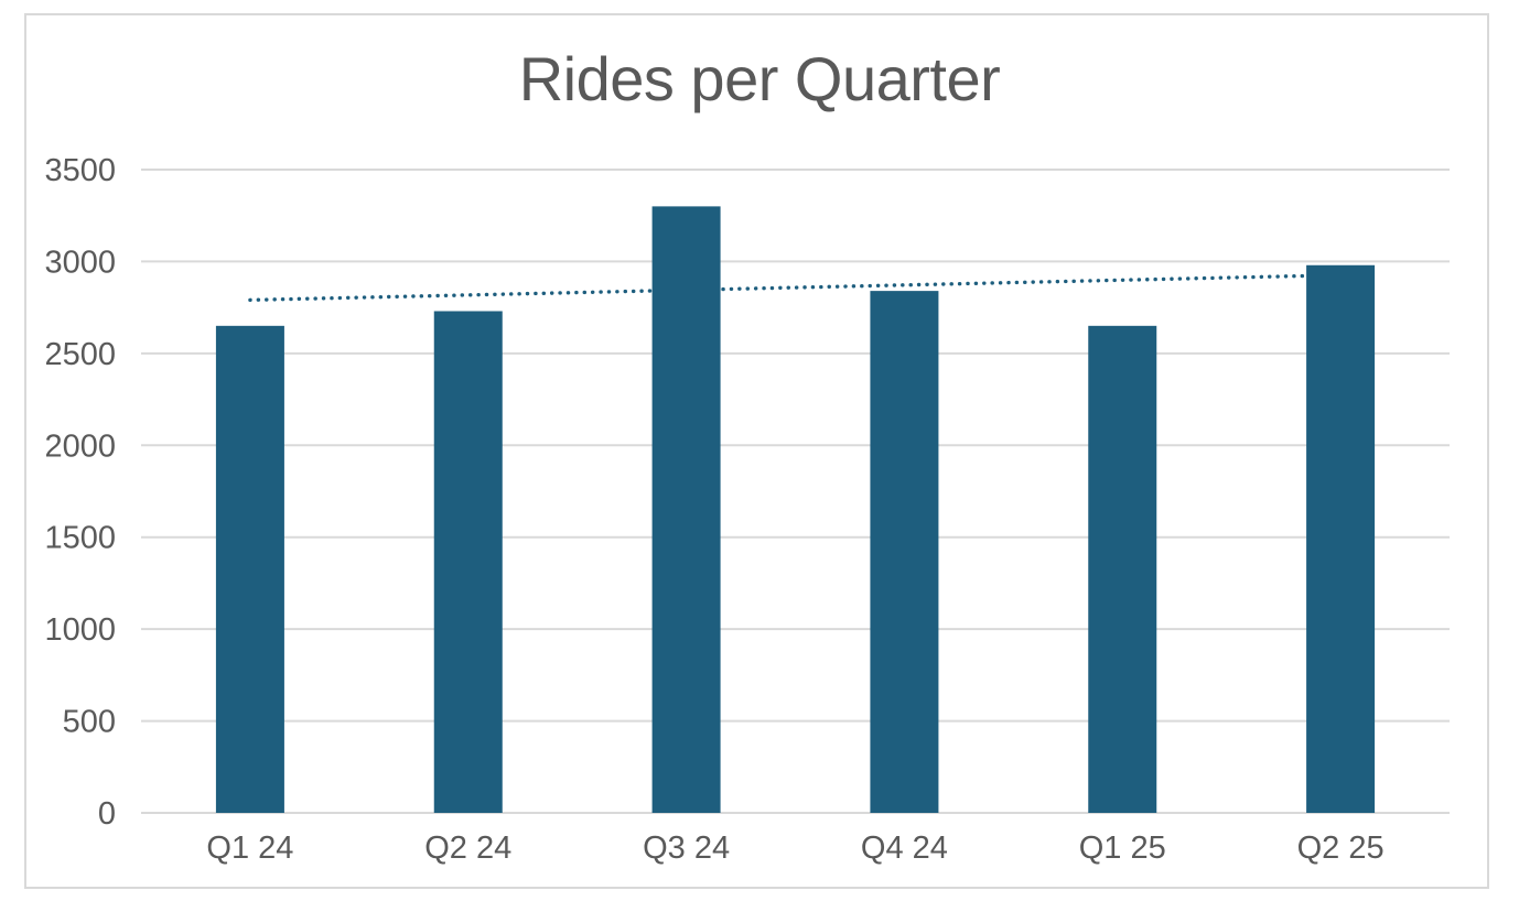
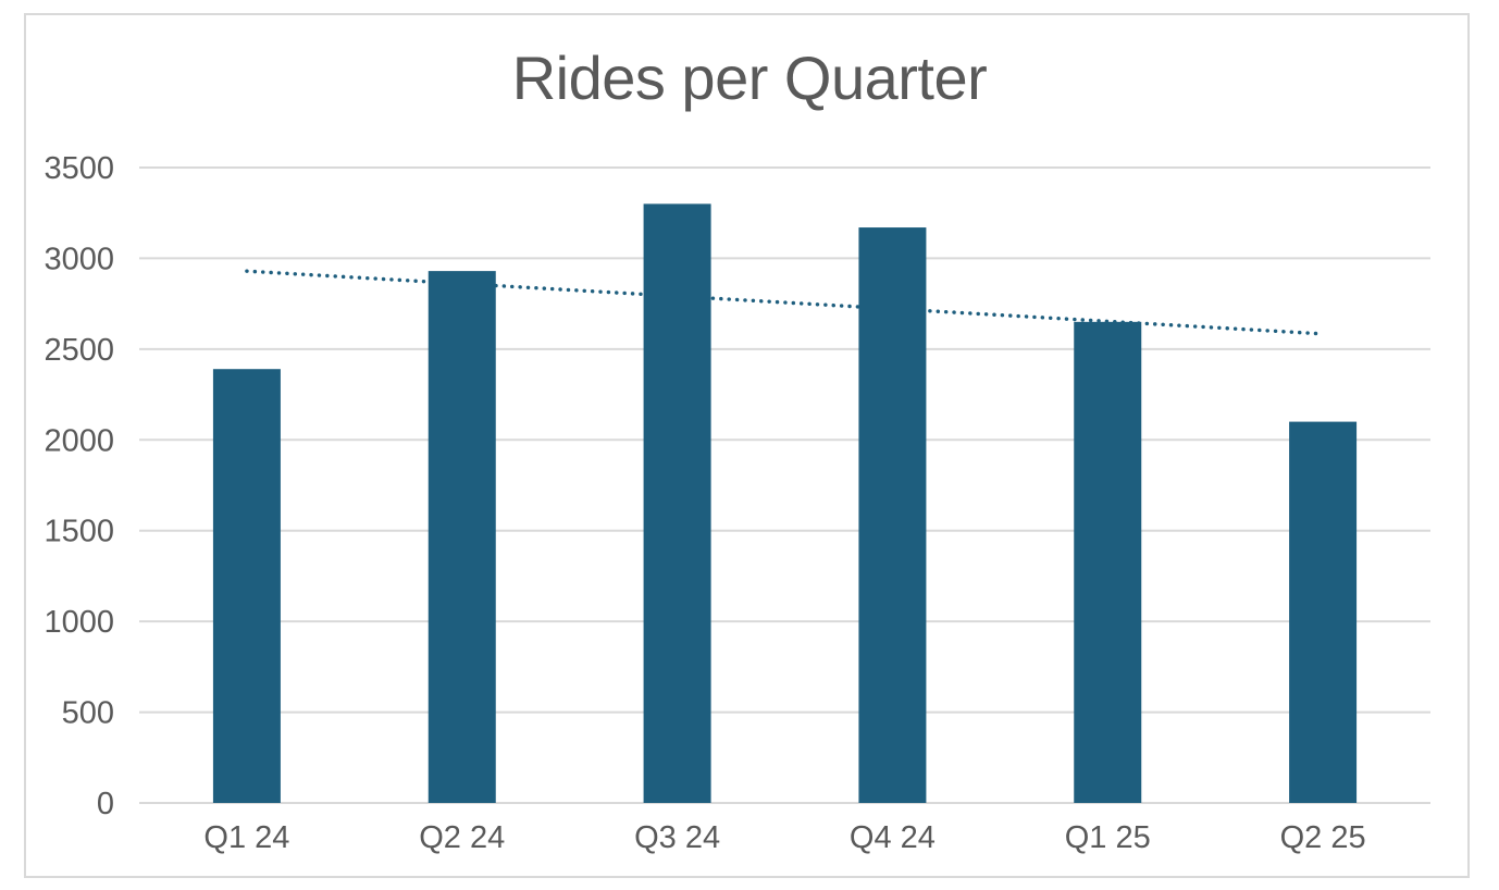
Q1 24: 2650 -> 2390
Q2 24: 2730 -> 2930
Q4 24: 2840 -> 3170
Q2 25: 2980 -> 2100
